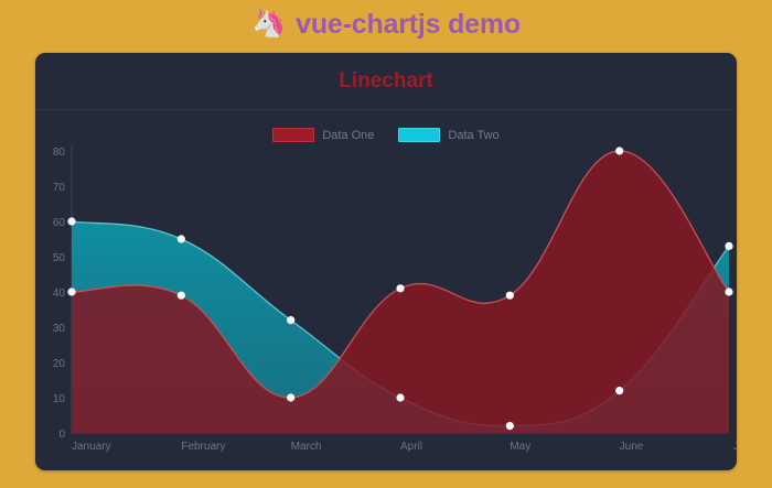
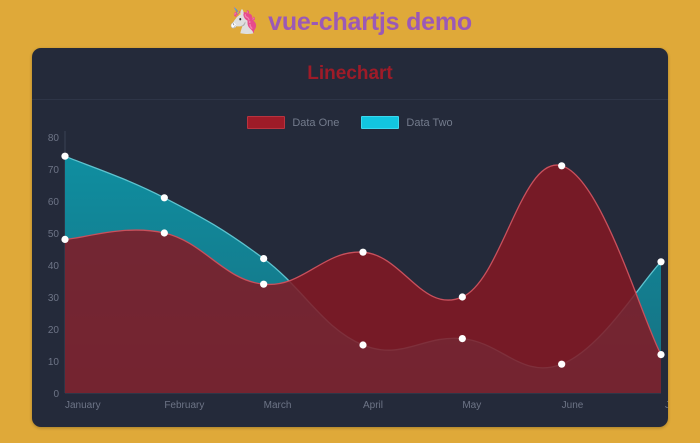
Data One/January: 40 -> 48
Data Two/January: 60 -> 74
Data One/February: 39 -> 50
Data Two/February: 55 -> 61
Data One/March: 10 -> 34
Data Two/March: 32 -> 42
Data One/April: 41 -> 44
Data Two/April: 10 -> 15
Data One/May: 39 -> 30
Data Two/May: 2 -> 17
Data One/June: 80 -> 71
Data Two/June: 12 -> 9
Data One/July: 40 -> 12
Data Two/July: 53 -> 41
